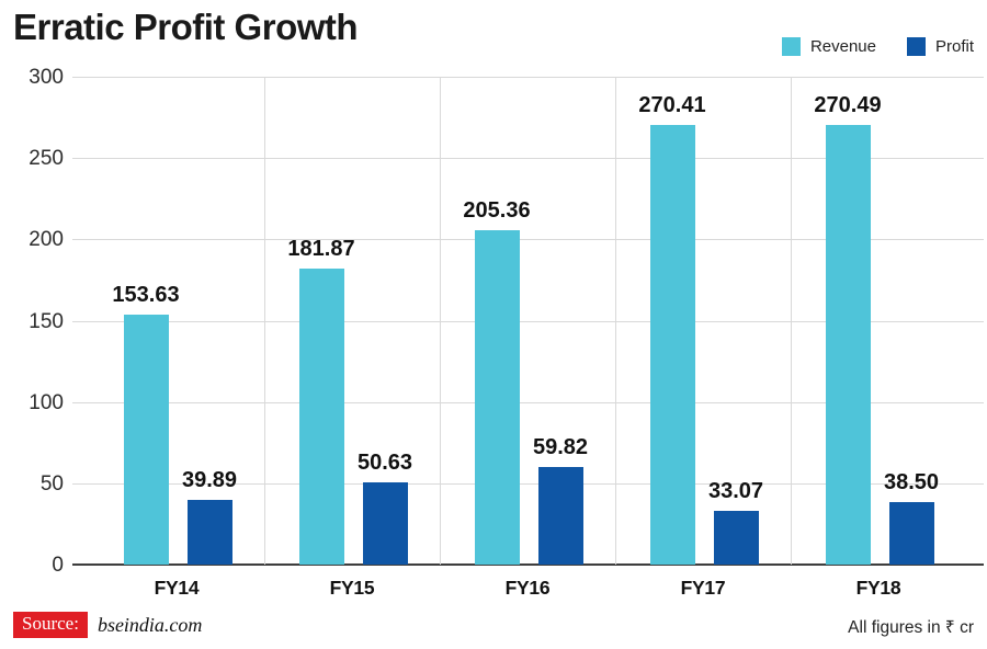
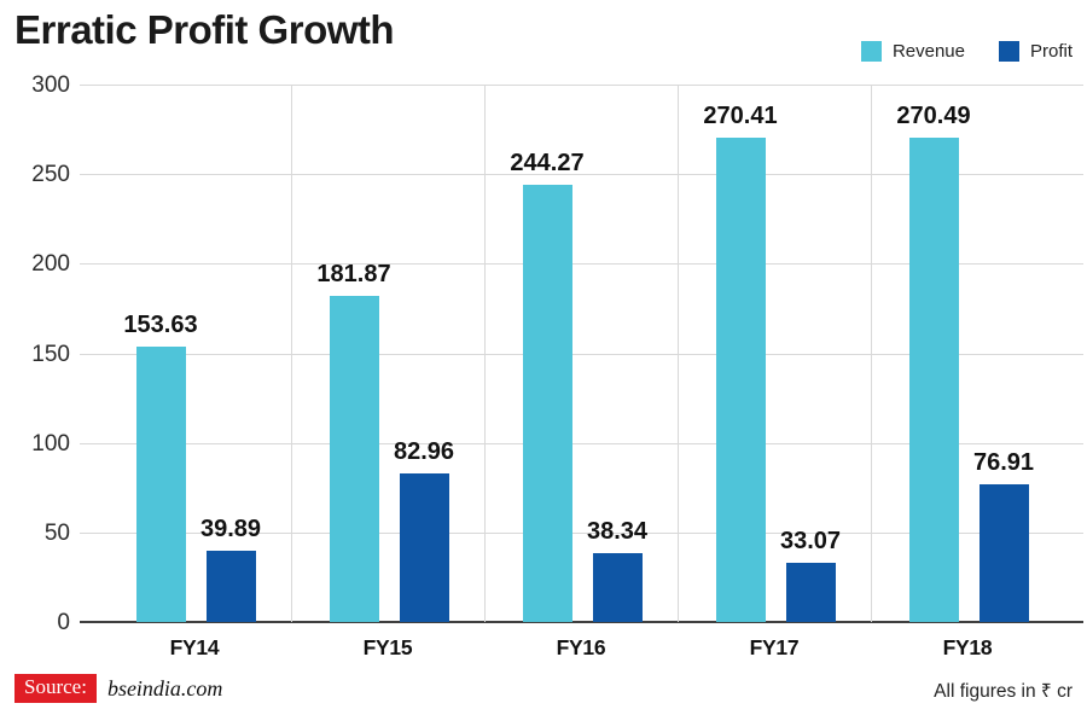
Profit/FY15: 50.63 -> 82.96
Revenue/FY16: 205.36 -> 244.27
Profit/FY16: 59.82 -> 38.34
Profit/FY18: 38.50 -> 76.91
